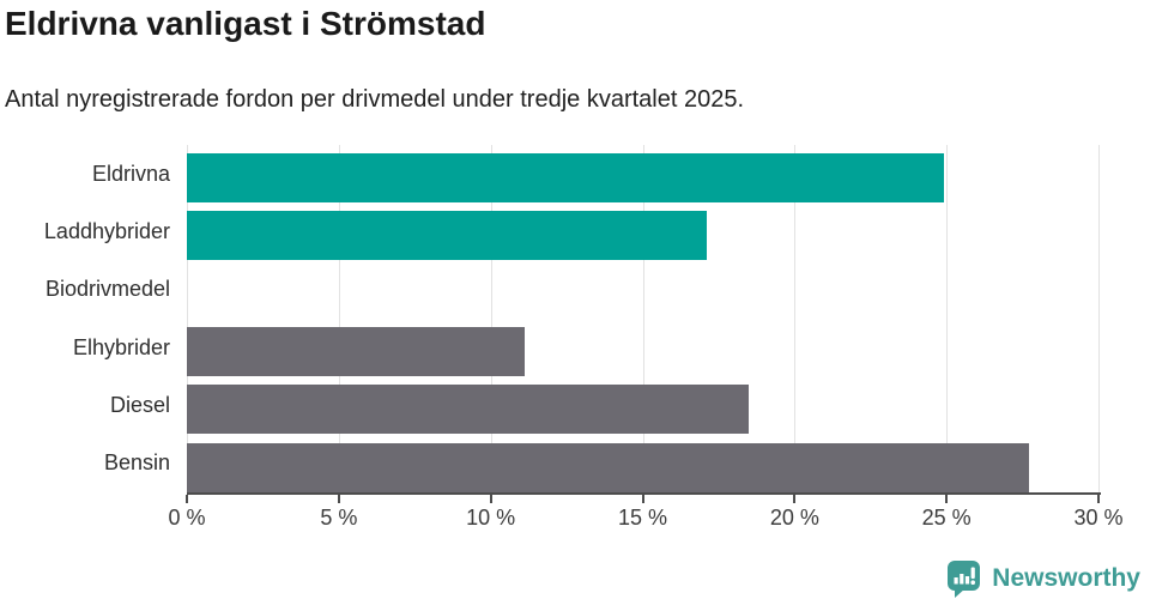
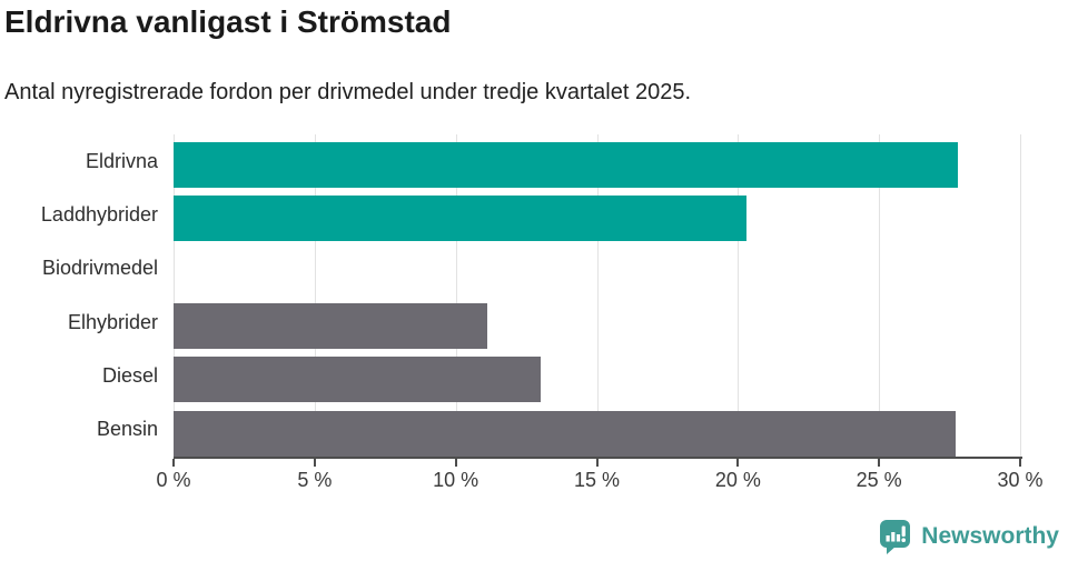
Eldrivna: 24.9% -> 27.8%
Laddhybrider: 17.1% -> 20.3%
Diesel: 18.5% -> 13.0%
